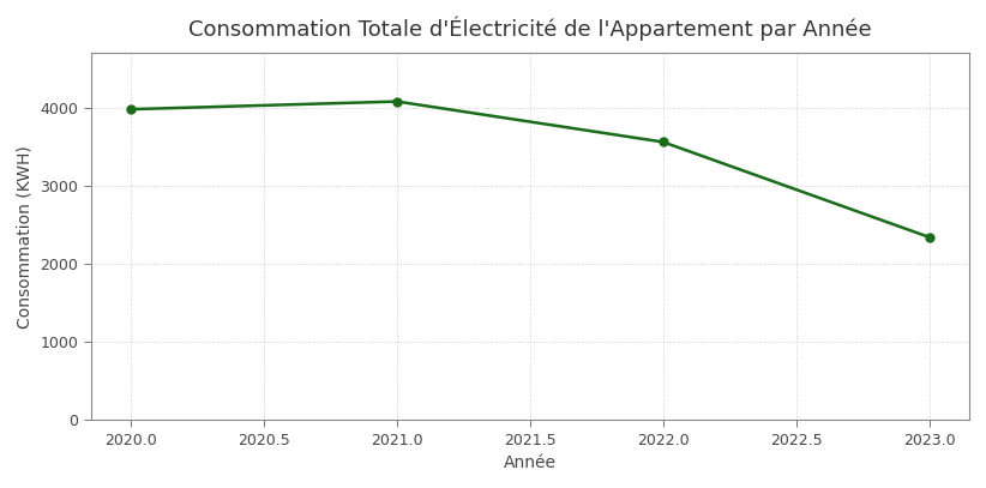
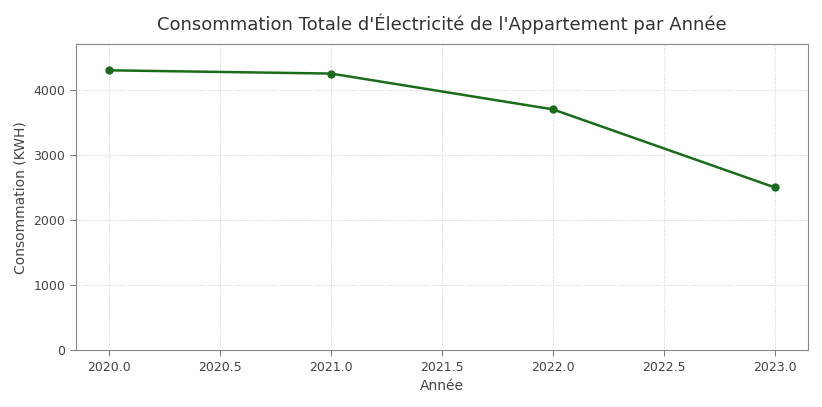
2020.0: 3980 -> 4300
2021.0: 4080 -> 4250
2022.0: 3560 -> 3700
2023.0: 2340 -> 2500
